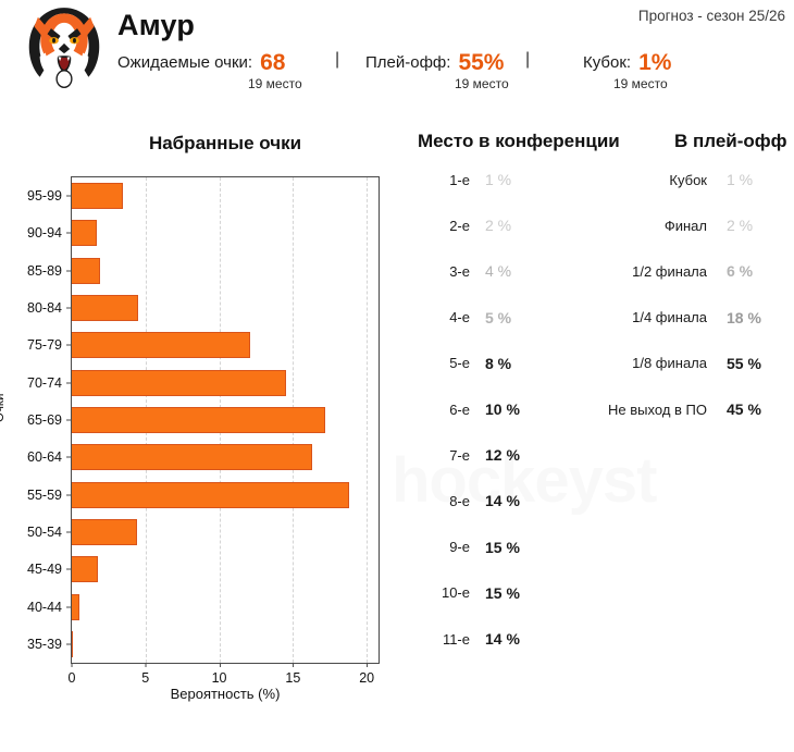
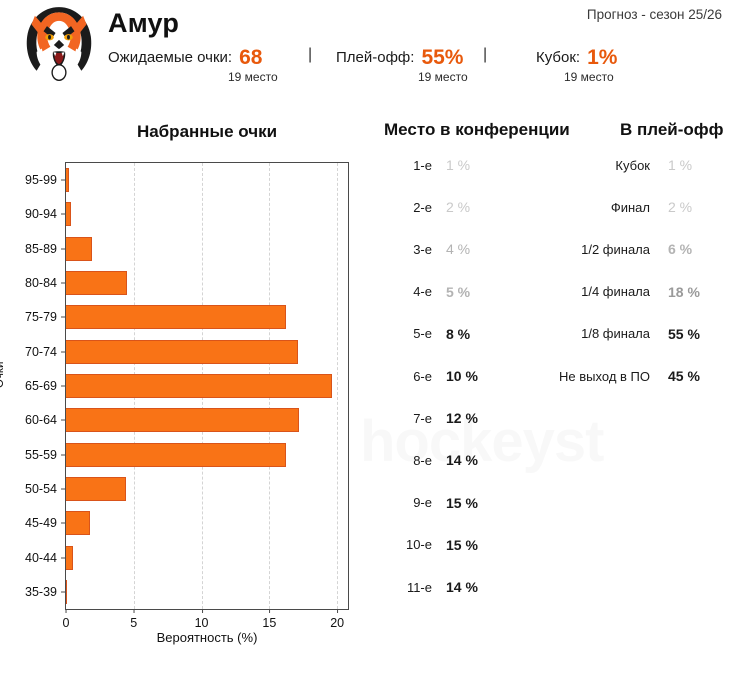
95-99: 3.5 -> 0.2
90-94: 1.7 -> 0.4
75-79: 12.1 -> 16.2
70-74: 14.5 -> 17.1
65-69: 17.2 -> 19.6
60-64: 16.3 -> 17.2
55-59: 18.8 -> 16.2
